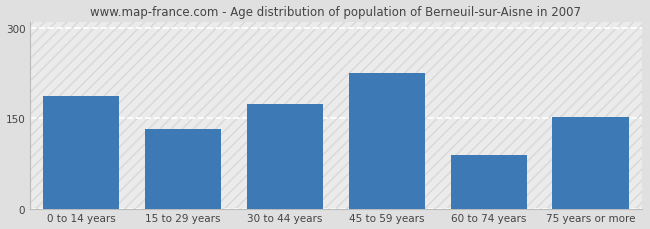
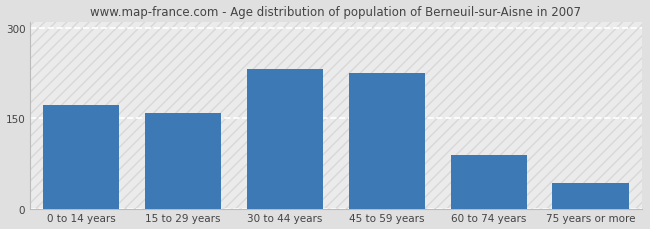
0 to 14 years: 186 -> 172
15 to 29 years: 132 -> 158
30 to 44 years: 174 -> 232
75 years or more: 152 -> 42
